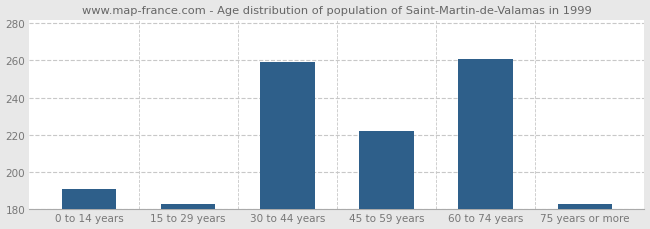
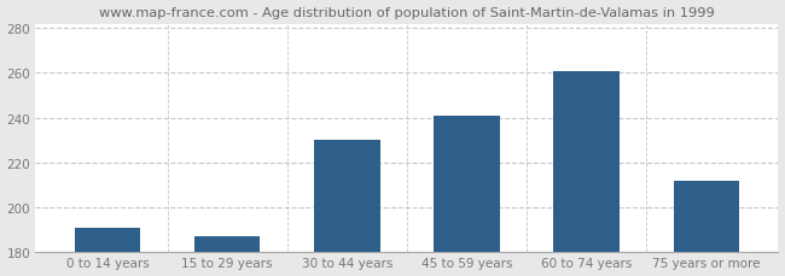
15 to 29 years: 183 -> 187
30 to 44 years: 259 -> 230
45 to 59 years: 222 -> 241
75 years or more: 183 -> 212
